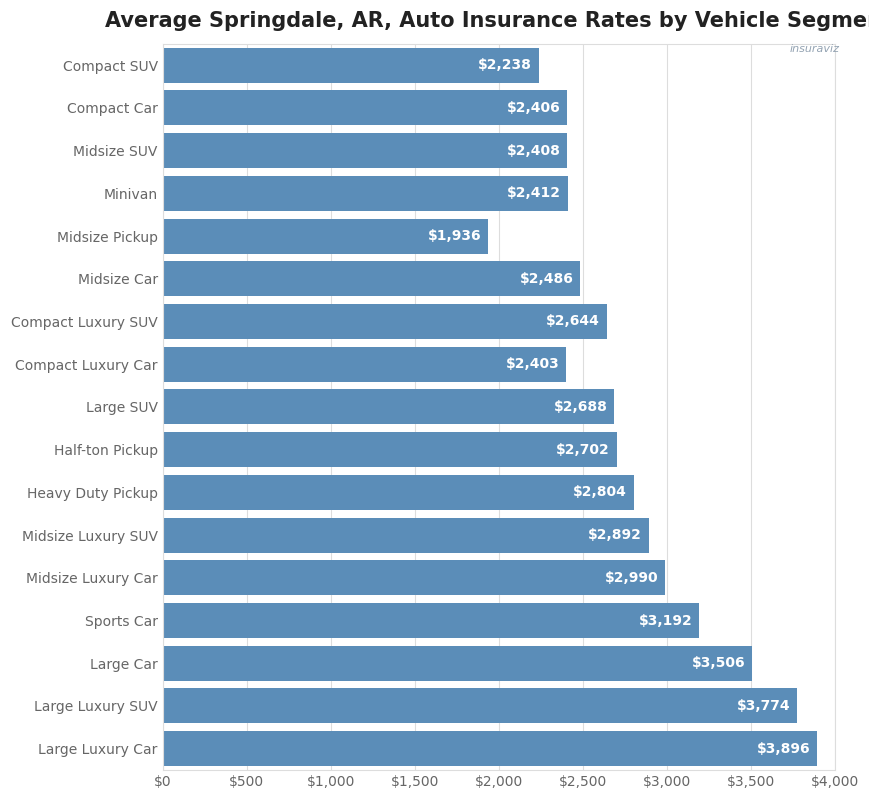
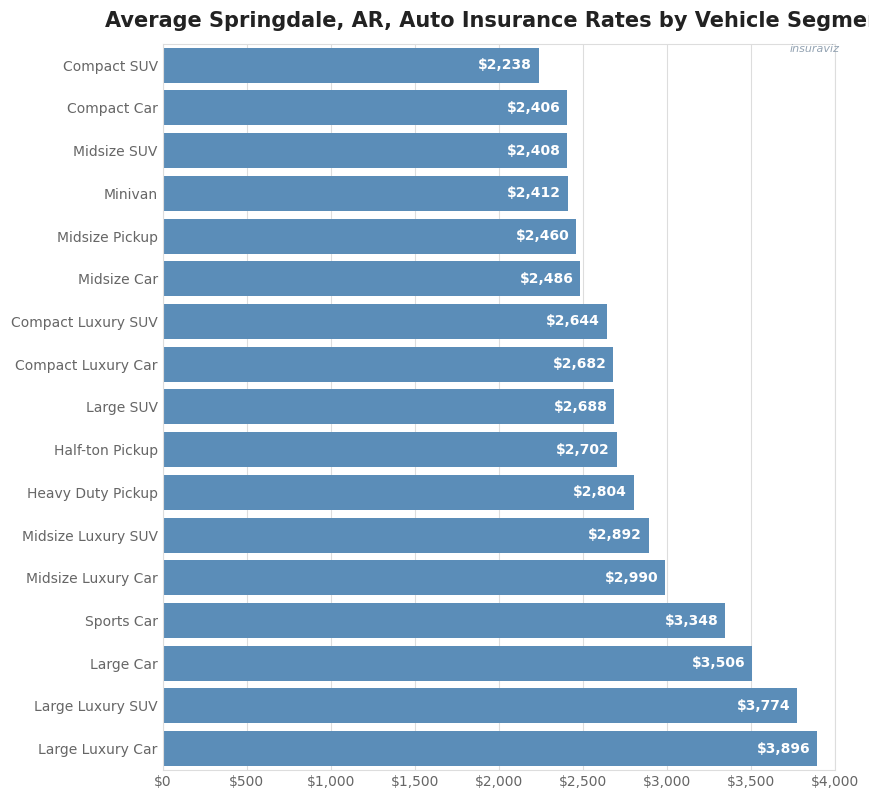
Midsize Pickup: $1,936 -> $2,460
Compact Luxury Car: $2,403 -> $2,682
Sports Car: $3,192 -> $3,348
